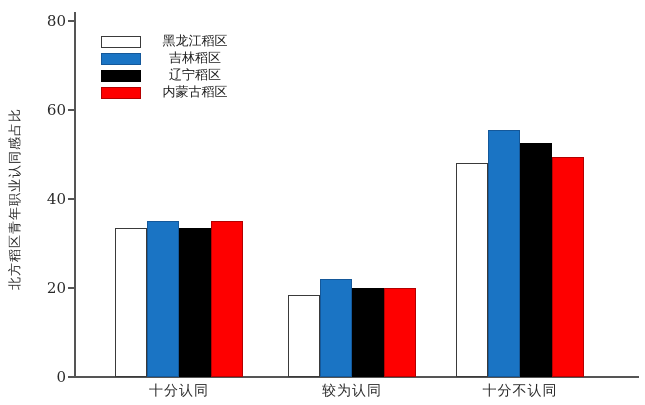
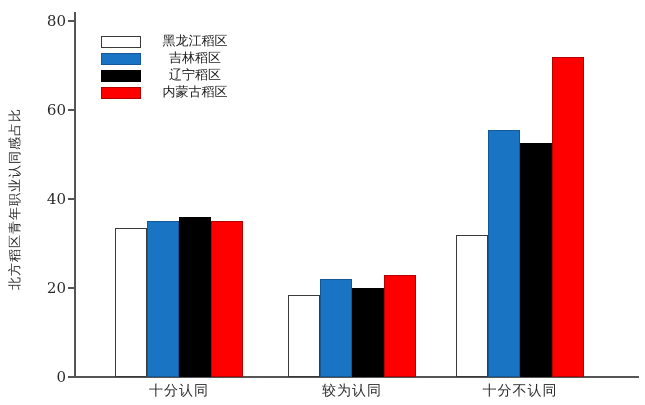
辽宁稻区/十分认同: 34 -> 36
内蒙古稻区/较为认同: 20 -> 23
黑龙江稻区/十分不认同: 48 -> 32
内蒙古稻区/十分不认同: 50 -> 72
